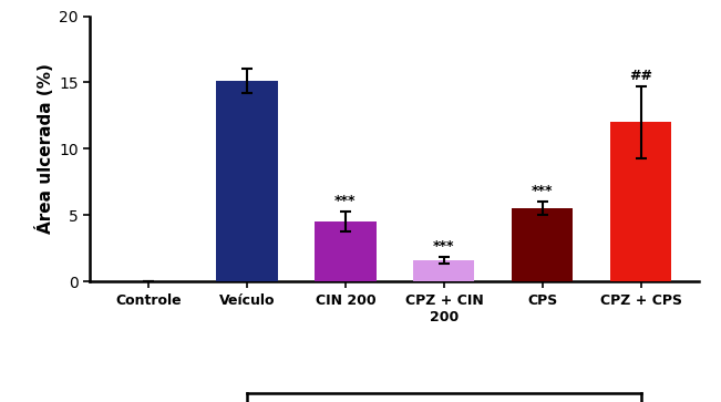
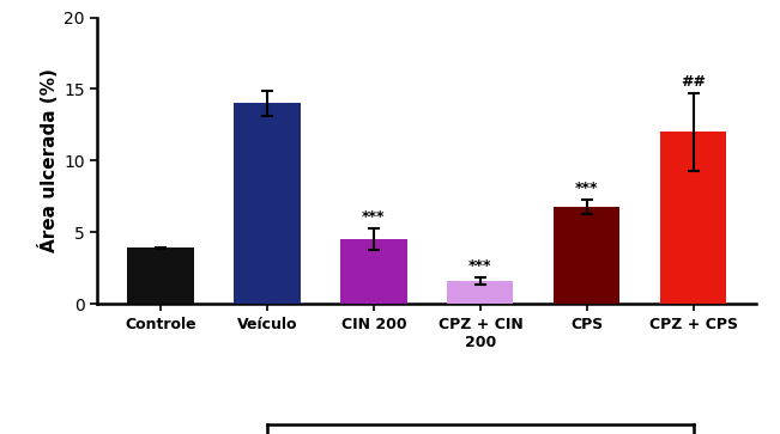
Controle: 0.0 -> 3.9
Veículo: 15.1 -> 14.0
CPS: 5.5 -> 6.8
